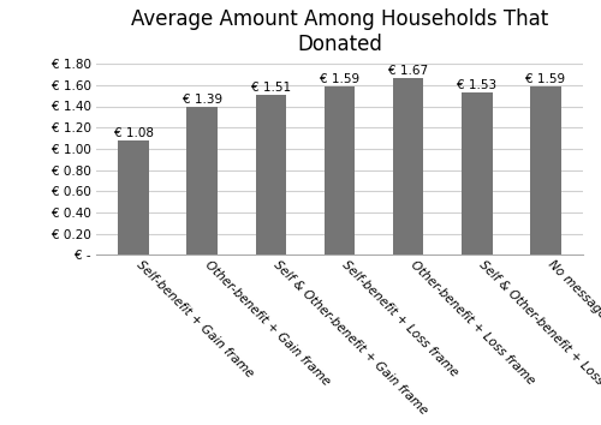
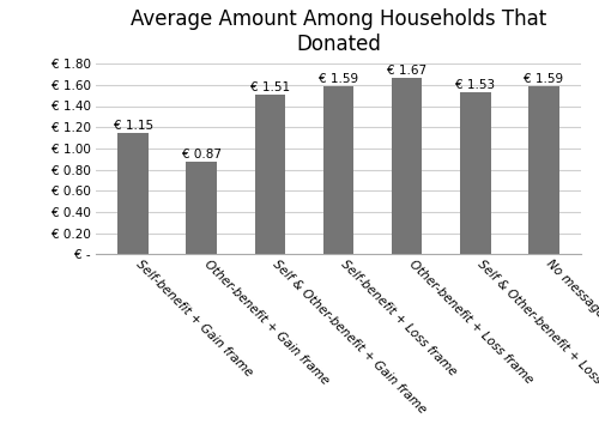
Self-benefit + Gain frame: 1.08 -> 1.15
Other-benefit + Gain frame: 1.39 -> 0.87
